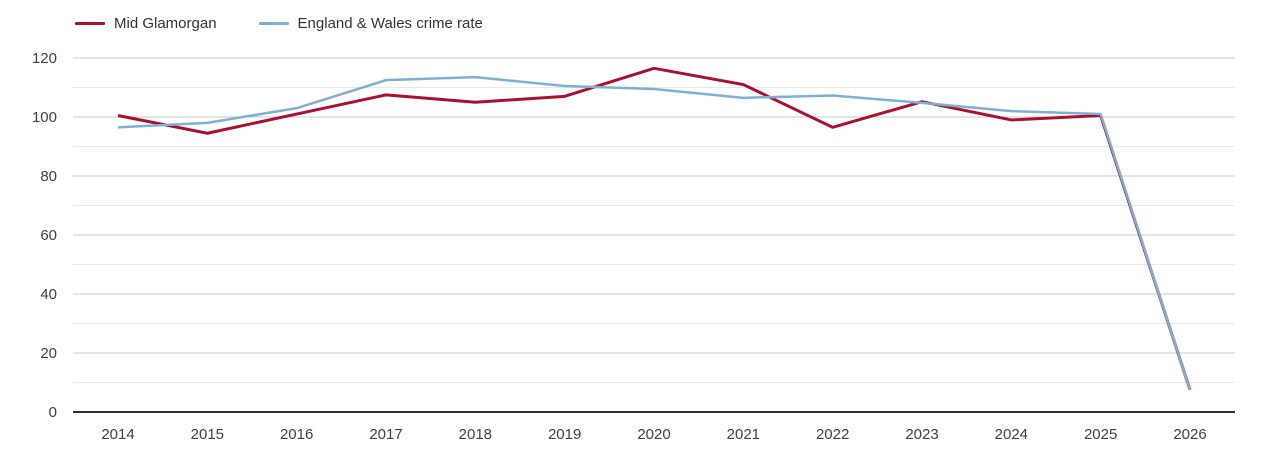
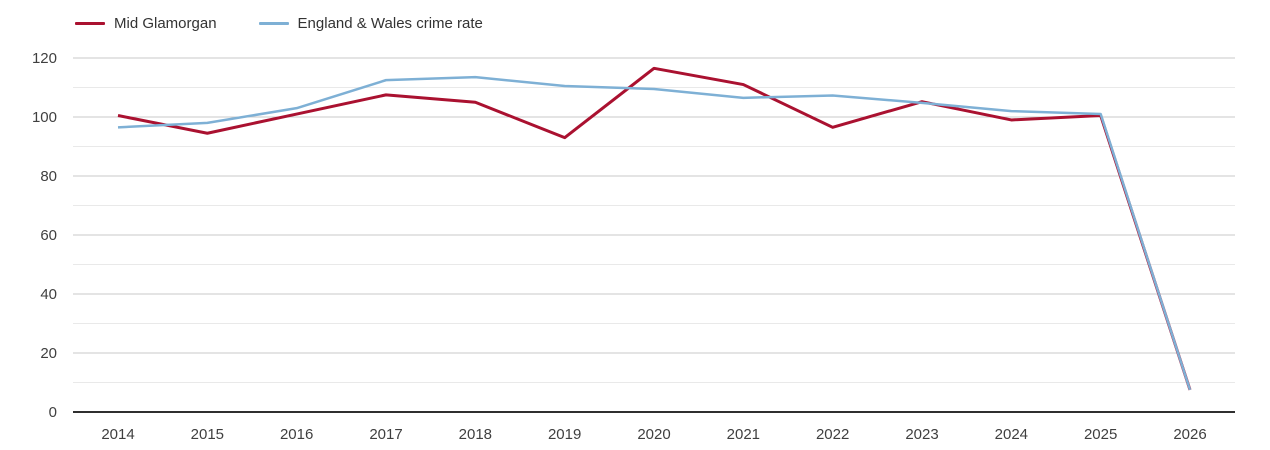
Mid Glamorgan/2019: 107 -> 93
